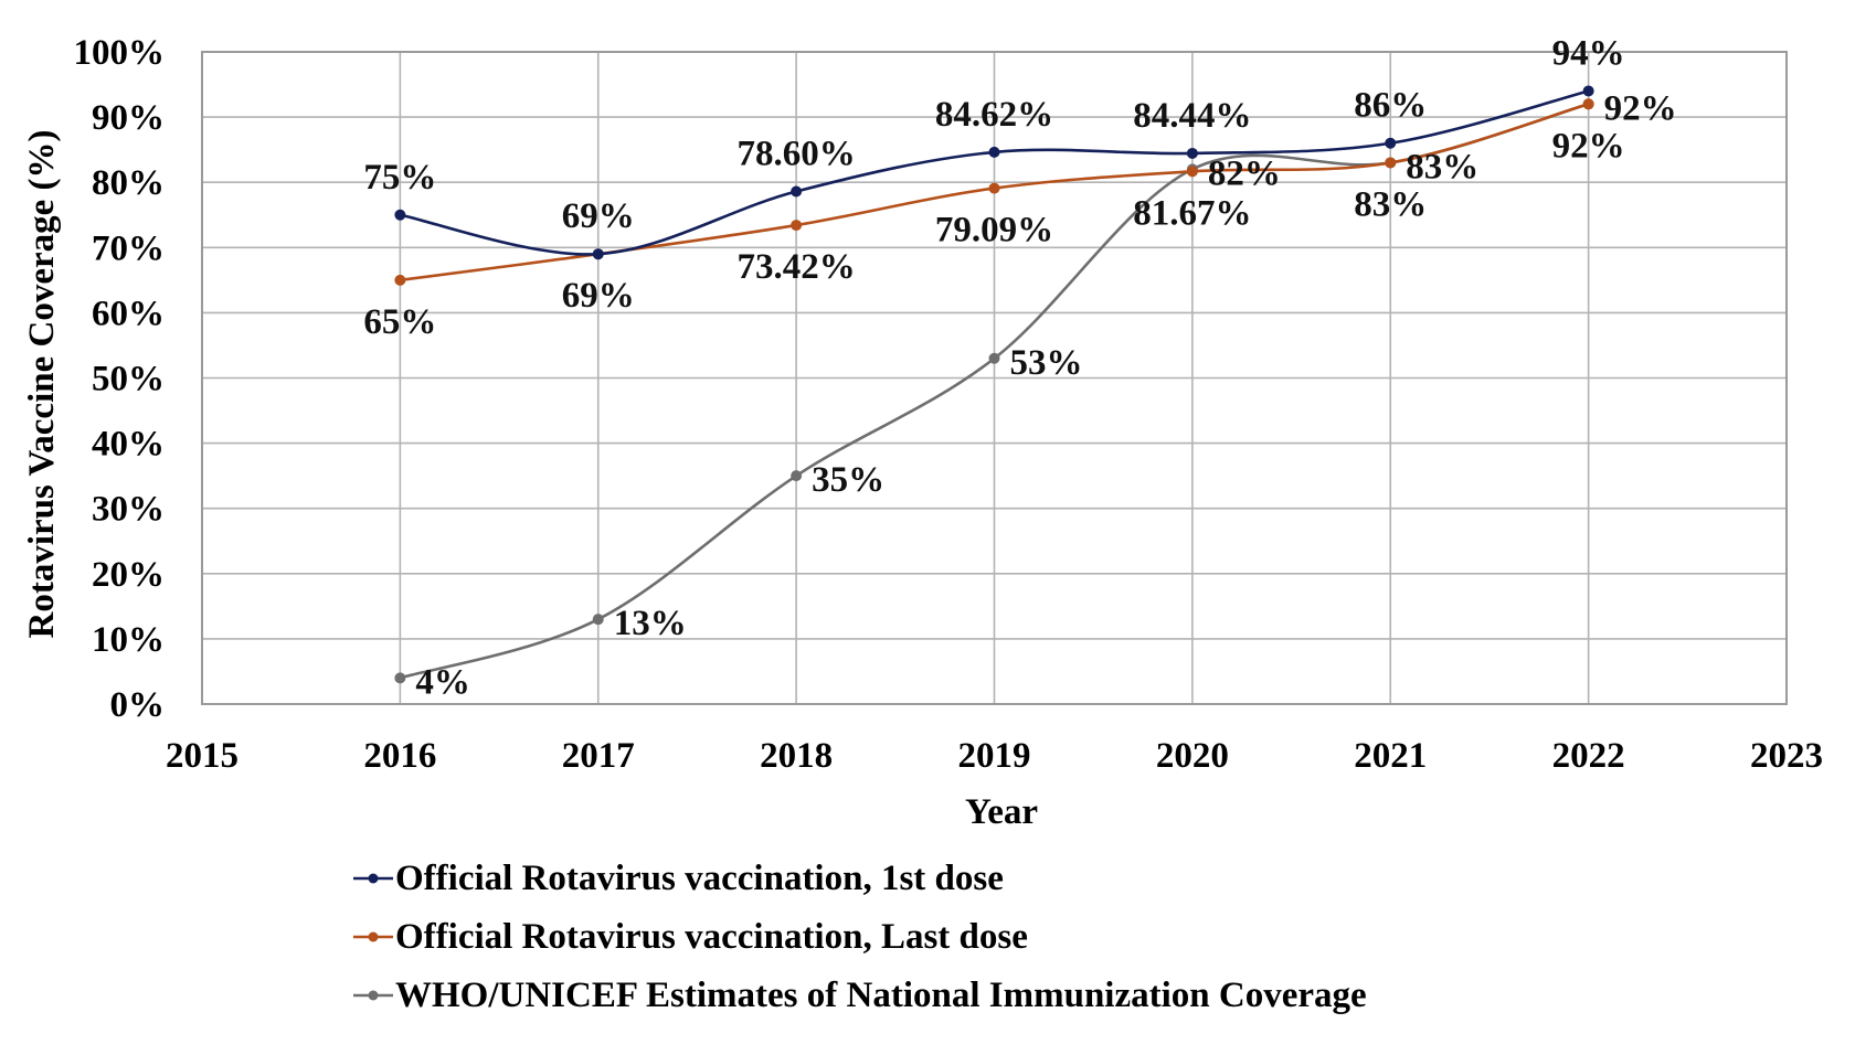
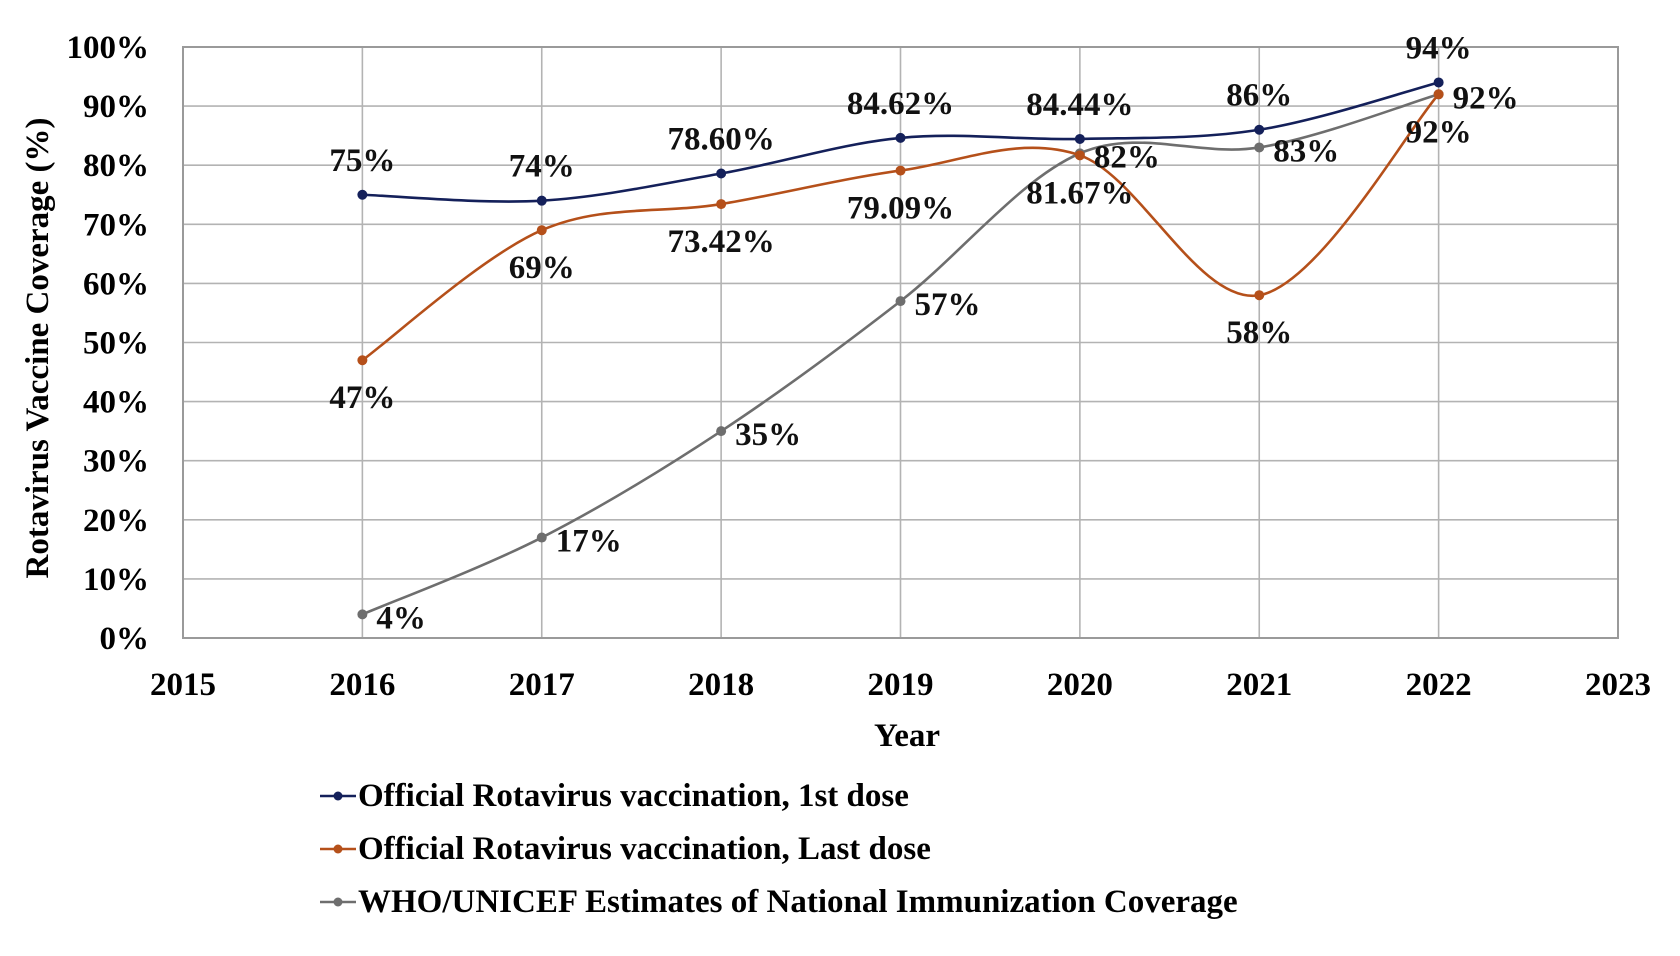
Official Rotavirus vaccination, Last dose/2016: 65% -> 47%
Official Rotavirus vaccination, 1st dose/2017: 69% -> 74%
WHO/UNICEF Estimates of National Immunization Coverage/2017: 13% -> 17%
WHO/UNICEF Estimates of National Immunization Coverage/2019: 53% -> 57%
Official Rotavirus vaccination, Last dose/2021: 83% -> 58%
